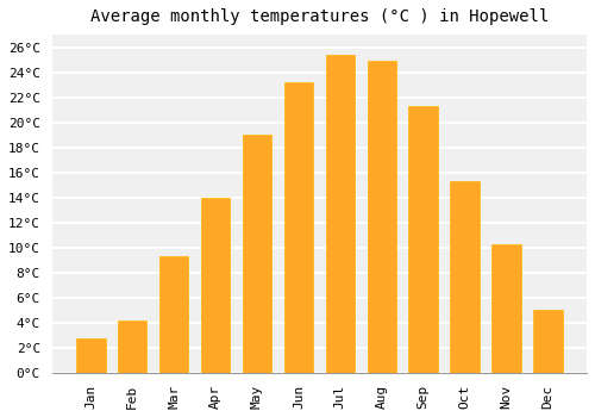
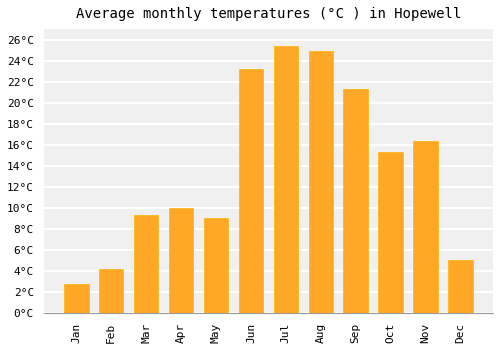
Apr: 14.0°C -> 10.0°C
May: 19.0°C -> 9.0°C
Nov: 10.3°C -> 16.4°C
